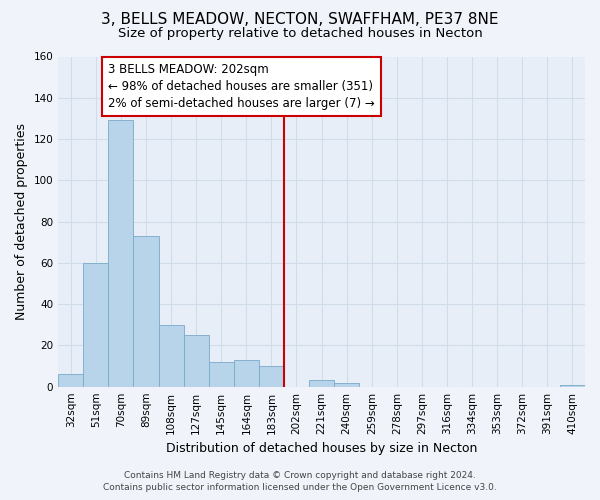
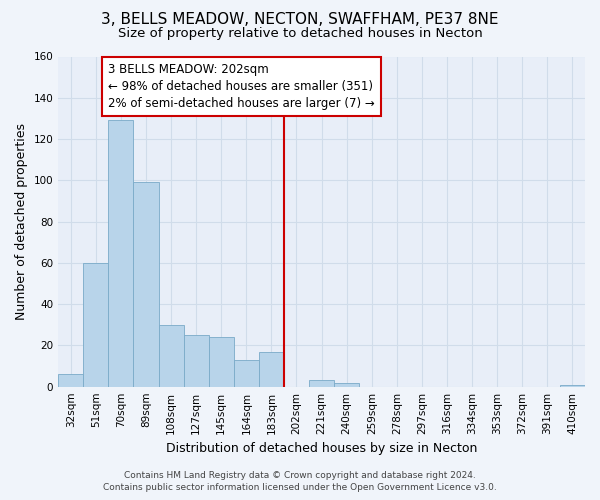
89sqm: 73 -> 99
145sqm: 12 -> 24
183sqm: 10 -> 17
